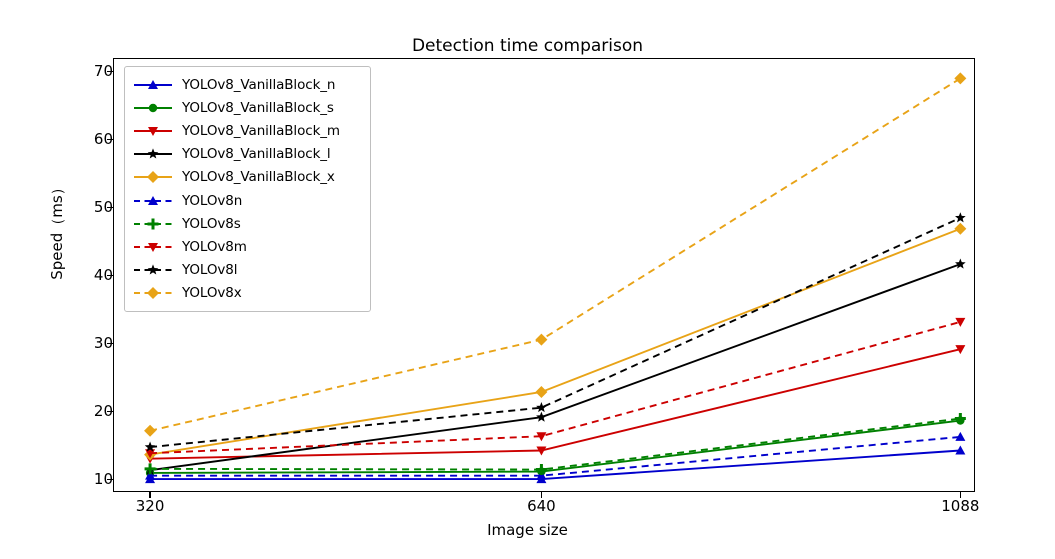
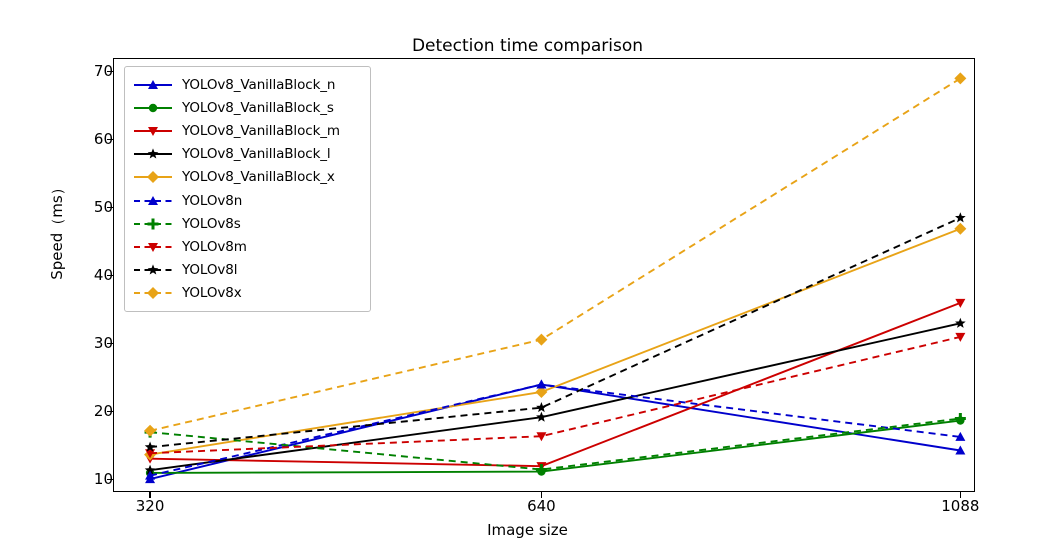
YOLOv8s/320: 12 -> 17
YOLOv8_VanillaBlock_n/640: 10 -> 24
YOLOv8_VanillaBlock_m/640: 14 -> 12
YOLOv8n/640: 11 -> 24
YOLOv8_VanillaBlock_m/1088: 29 -> 36
YOLOv8_VanillaBlock_l/1088: 42 -> 33
YOLOv8m/1088: 33 -> 31
